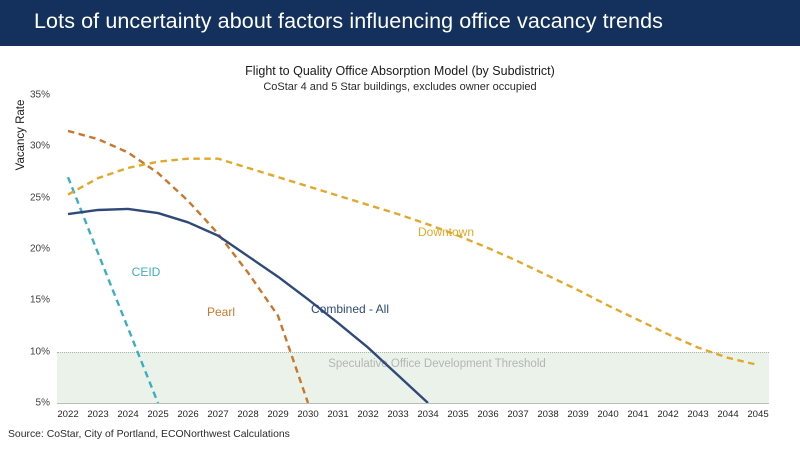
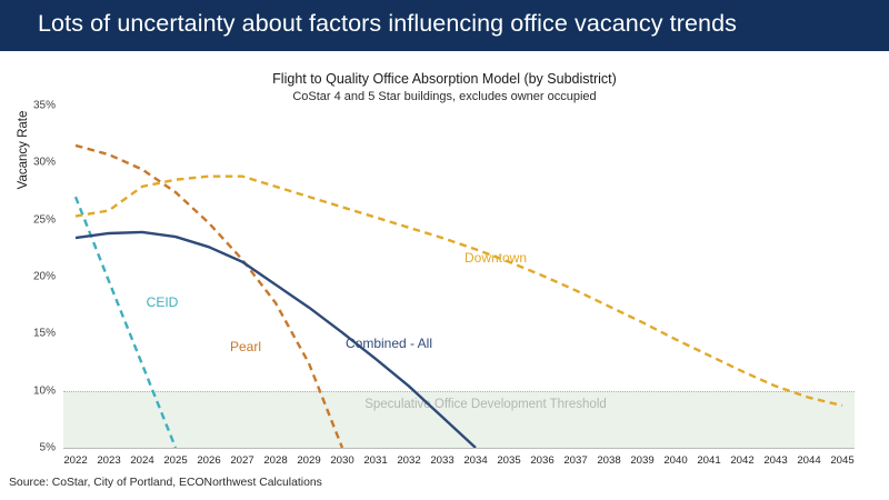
Downtown/2023: 26.9% -> 25.8%
Pearl/2029: 13.5% -> 12.4%
